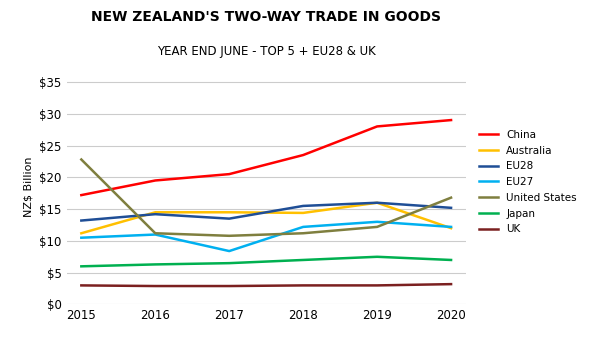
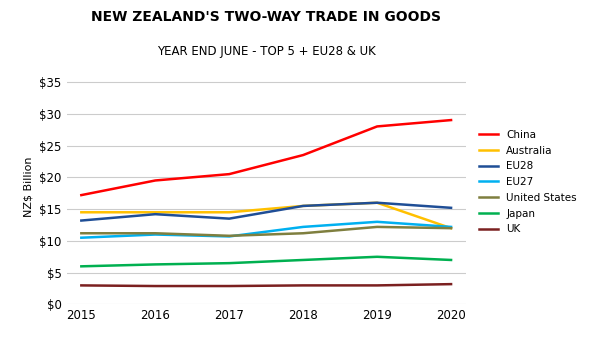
Australia/2015: $11.2 -> $14.5
United States/2015: $22.8 -> $11.2
EU27/2017: $8.4 -> $10.7
Australia/2018: $14.4 -> $15.5
United States/2020: $16.8 -> $12.0
